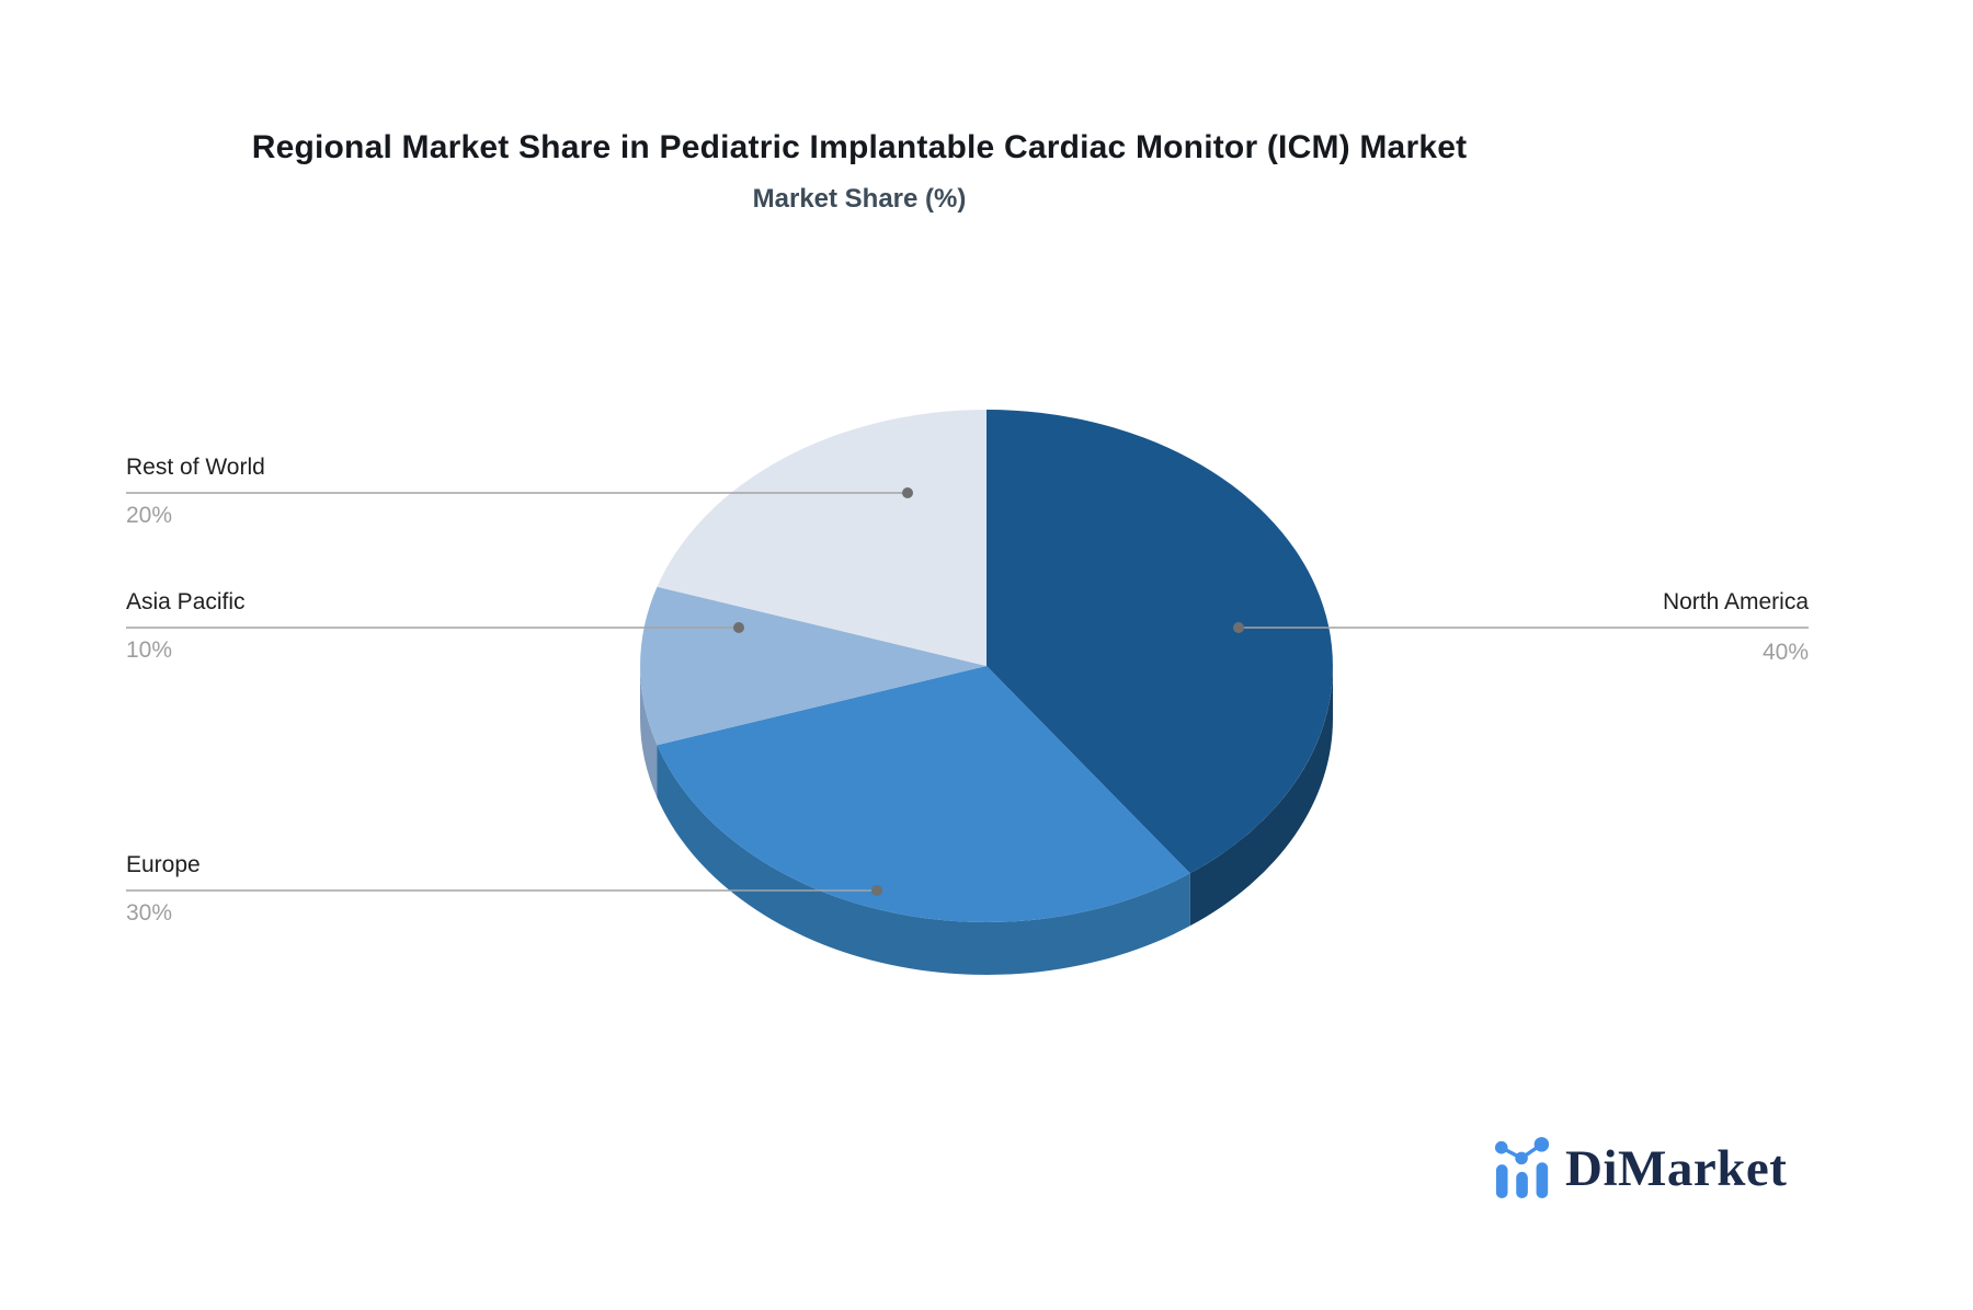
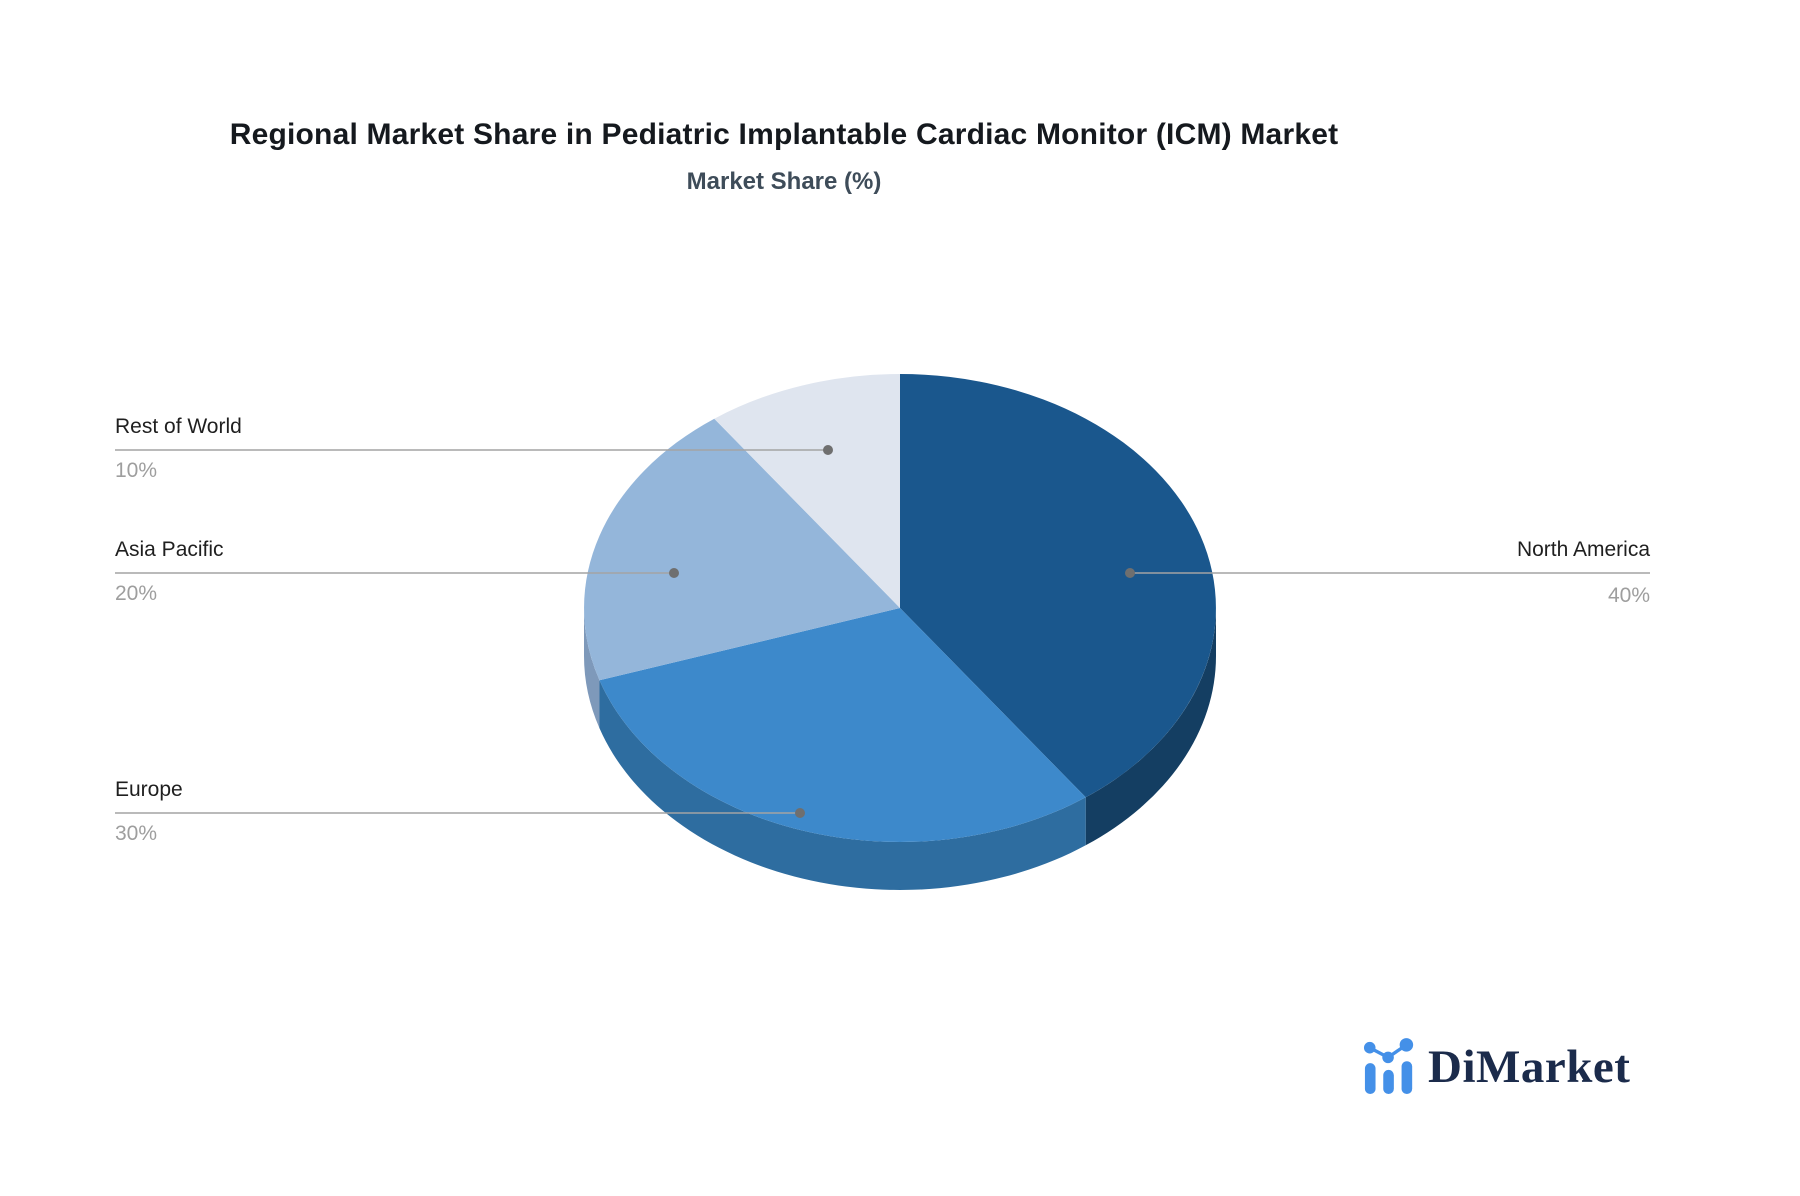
Asia Pacific: 10% -> 20%
Rest of World: 20% -> 10%
